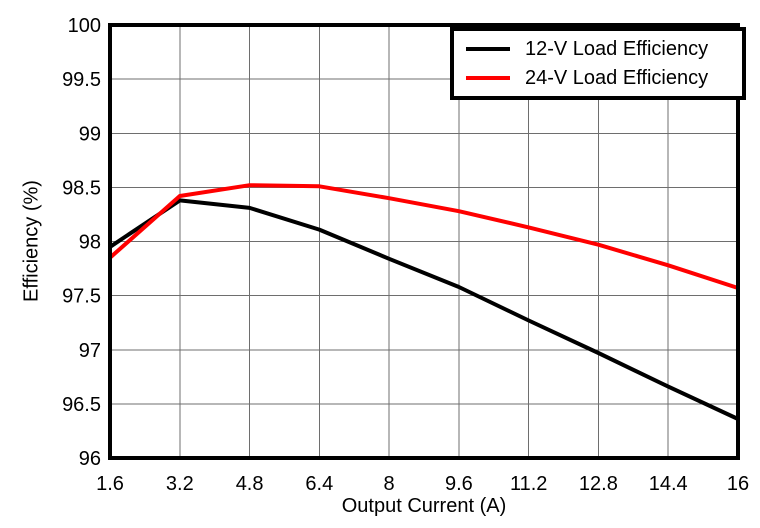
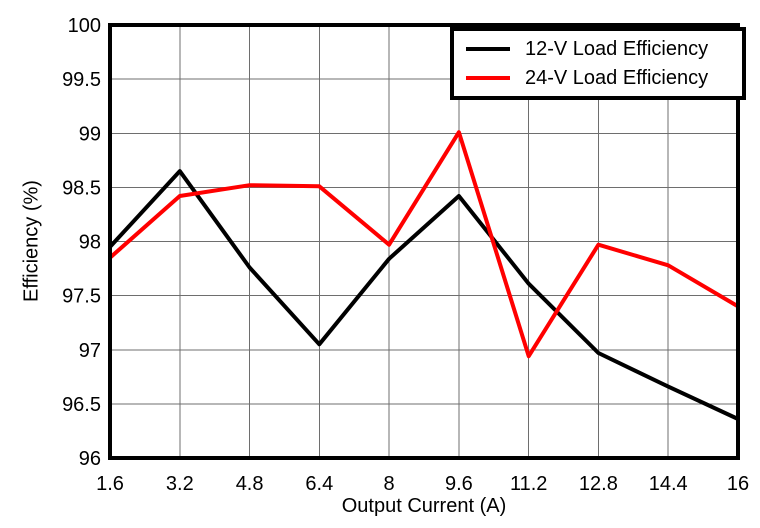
12-V Load Efficiency/3.2: 98.38 -> 98.65
12-V Load Efficiency/4.8: 98.31 -> 97.76
12-V Load Efficiency/6.4: 98.11 -> 97.05
24-V Load Efficiency/8: 98.40 -> 97.97
12-V Load Efficiency/9.6: 97.58 -> 98.42
24-V Load Efficiency/9.6: 98.28 -> 99.01
12-V Load Efficiency/11.2: 97.27 -> 97.61
24-V Load Efficiency/11.2: 98.13 -> 96.94
24-V Load Efficiency/16: 97.57 -> 97.40
